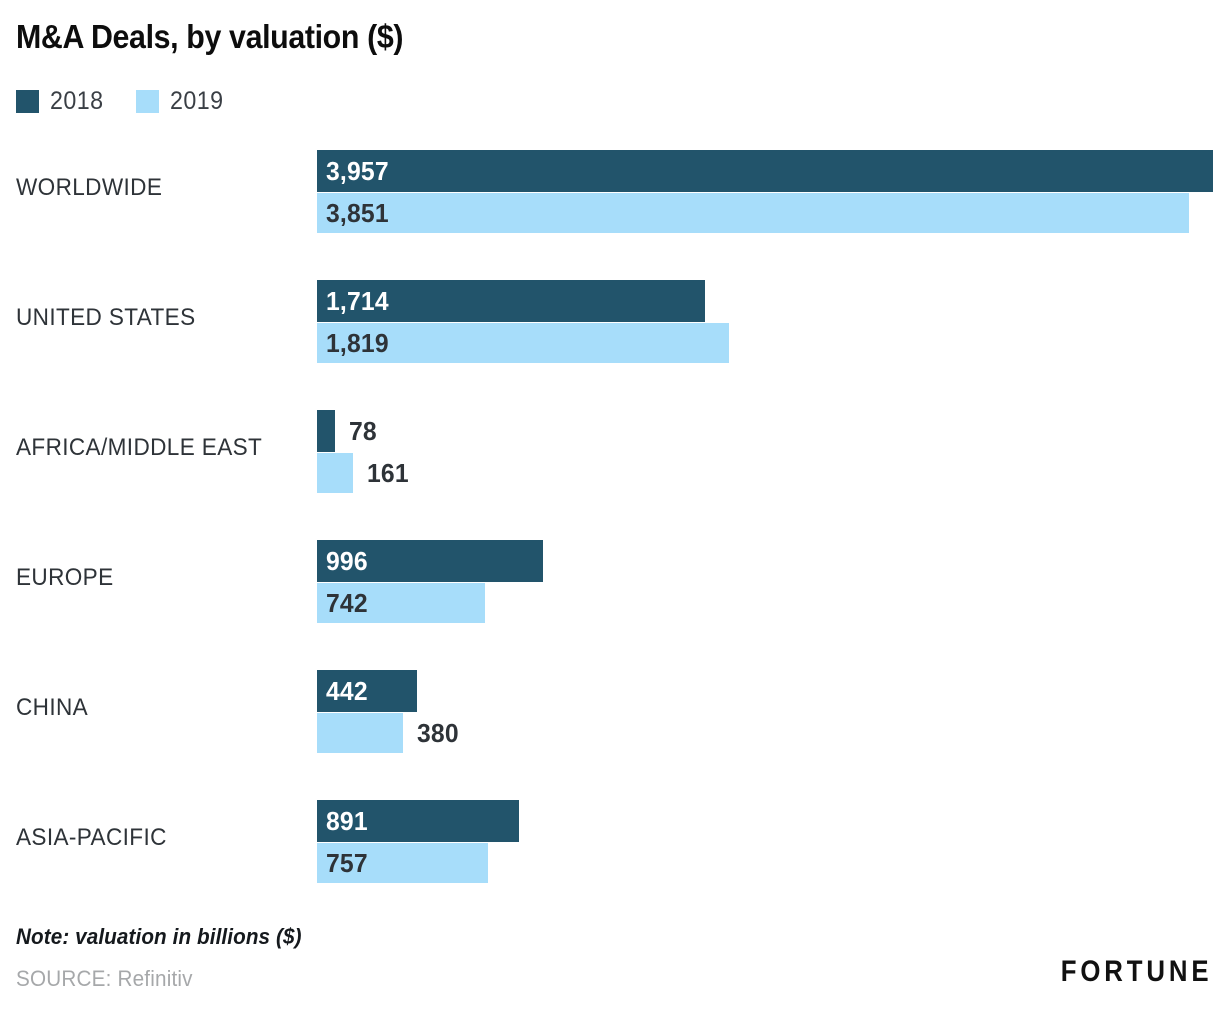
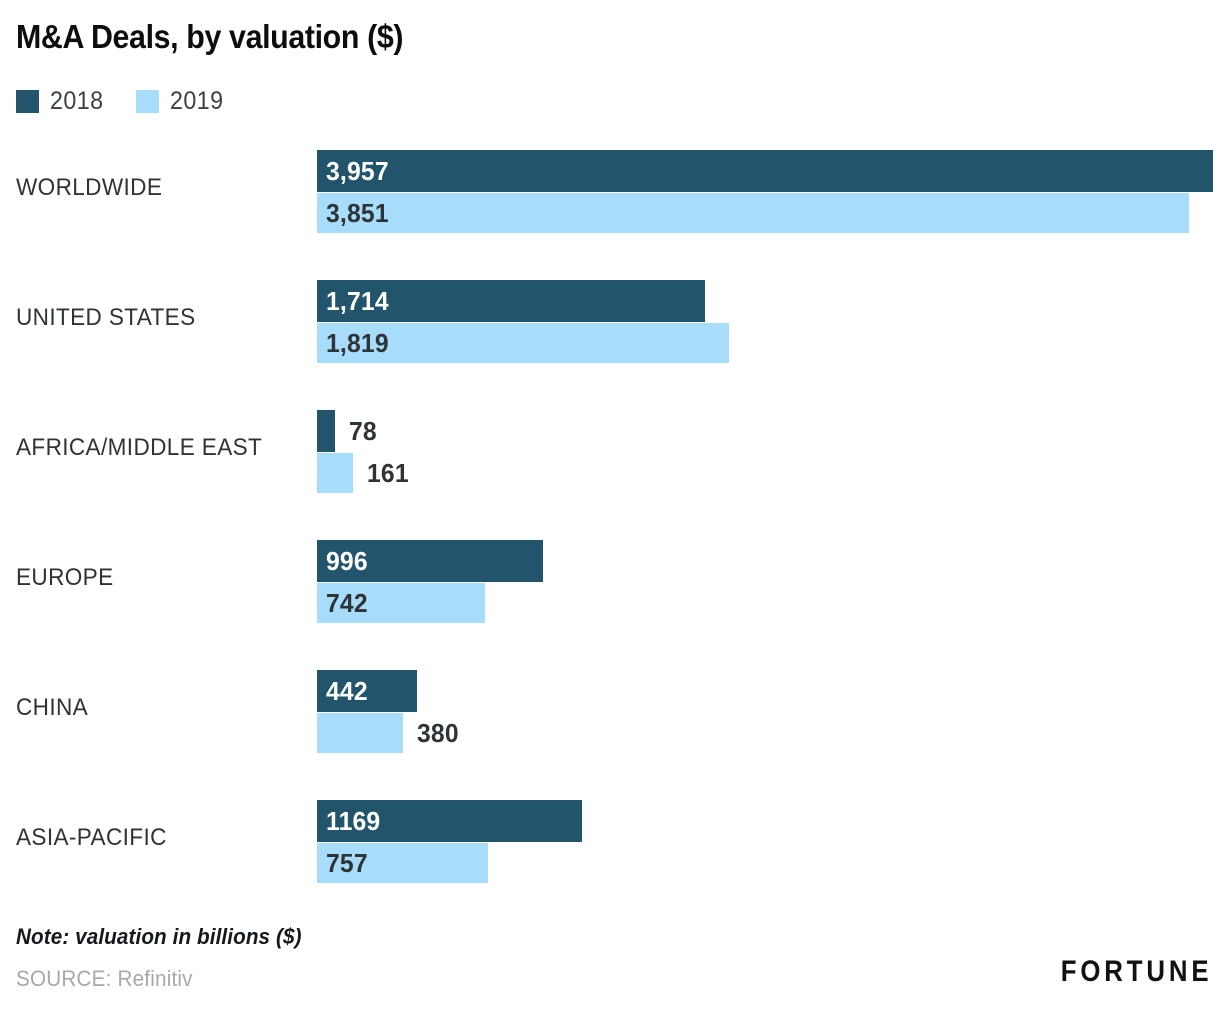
2018/ASIA-PACIFIC: 891 -> 1169
